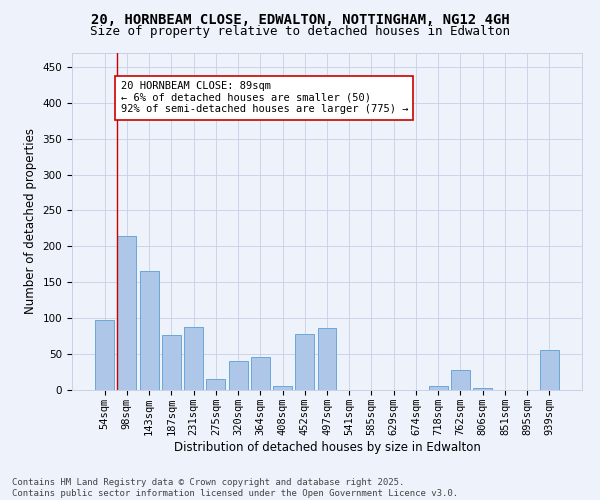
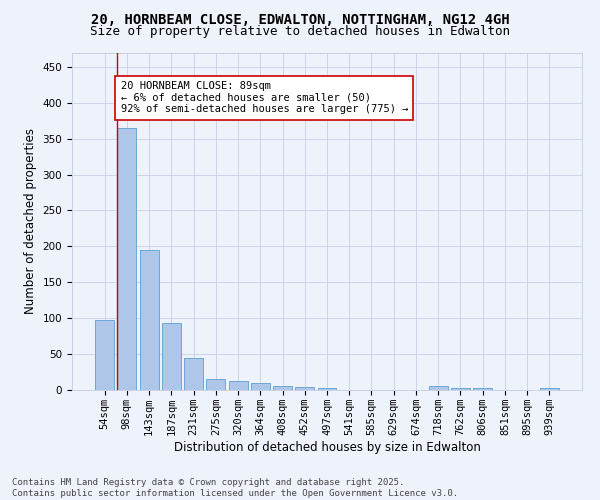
98sqm: 214 -> 365
143sqm: 166 -> 195
187sqm: 76 -> 93
231sqm: 88 -> 45
320sqm: 40 -> 12
364sqm: 46 -> 10
452sqm: 78 -> 4
497sqm: 86 -> 3
762sqm: 28 -> 3
939sqm: 56 -> 3
